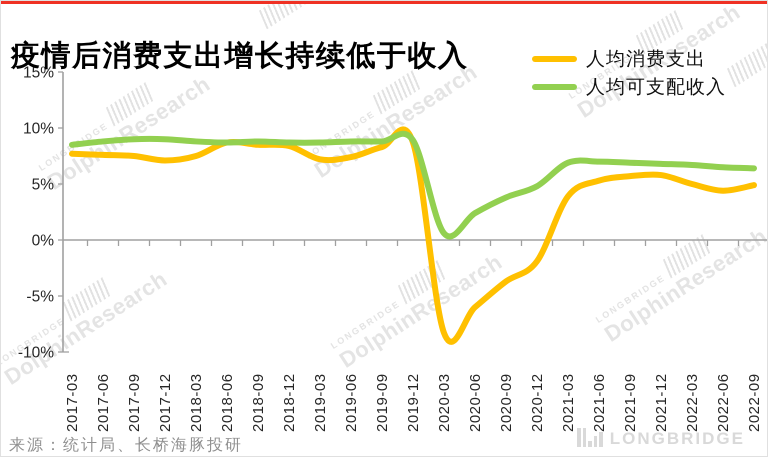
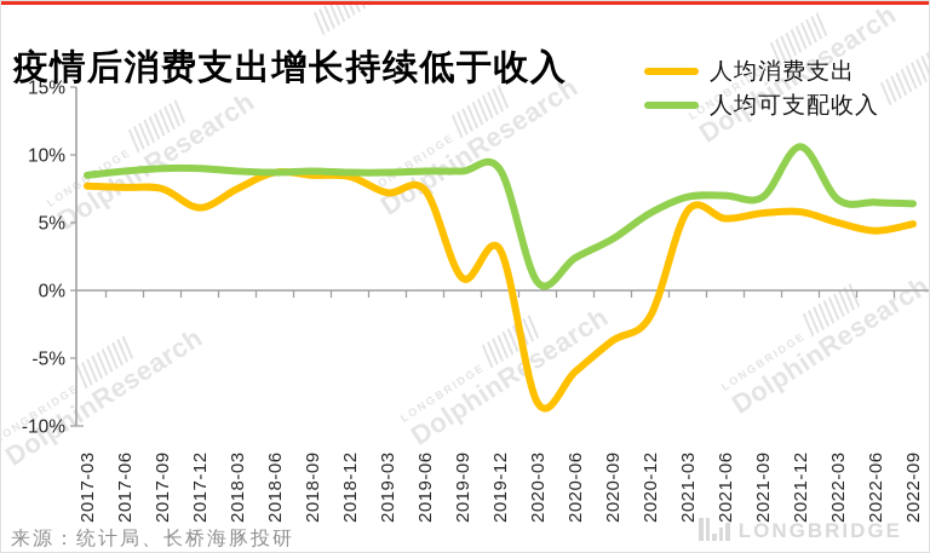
人均消费支出/2017-12: 7.1% -> 6.1%
人均消费支出/2019-09: 8.3% -> 0.9%
人均消费支出/2019-12: 8.7% -> 3.0%
人均可支配收入/2020-12: 4.8% -> 5.7%
人均消费支出/2021-03: 3.9% -> 5.9%
人均可支配收入/2021-12: 6.8% -> 10.6%
